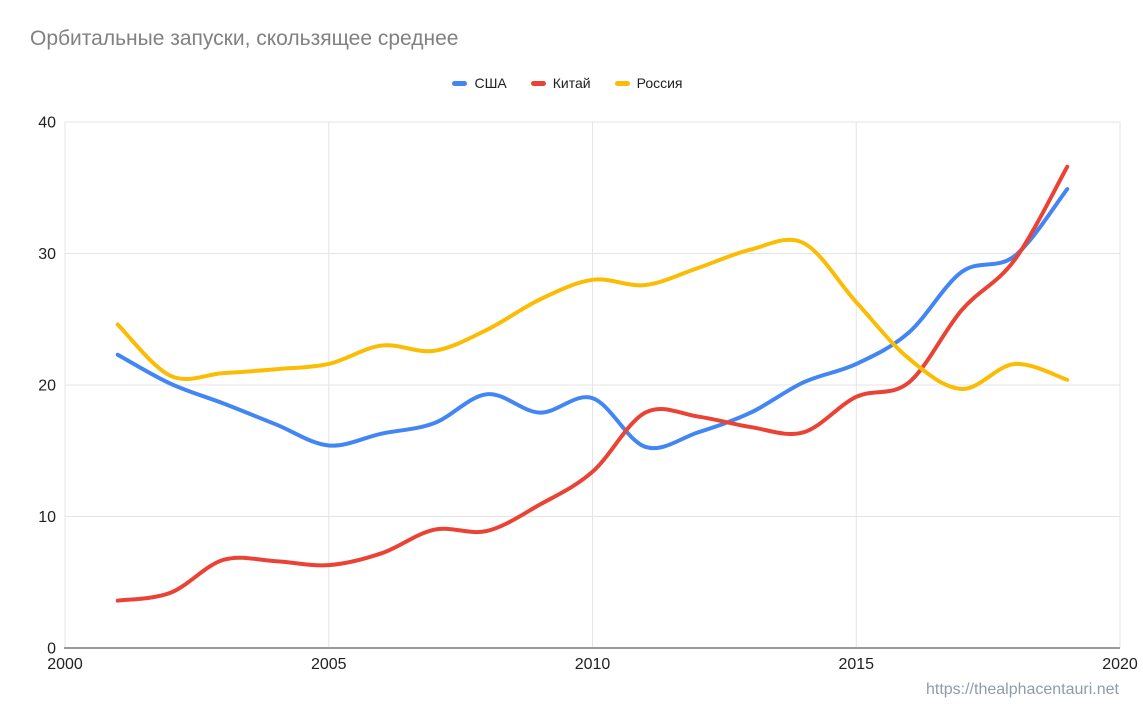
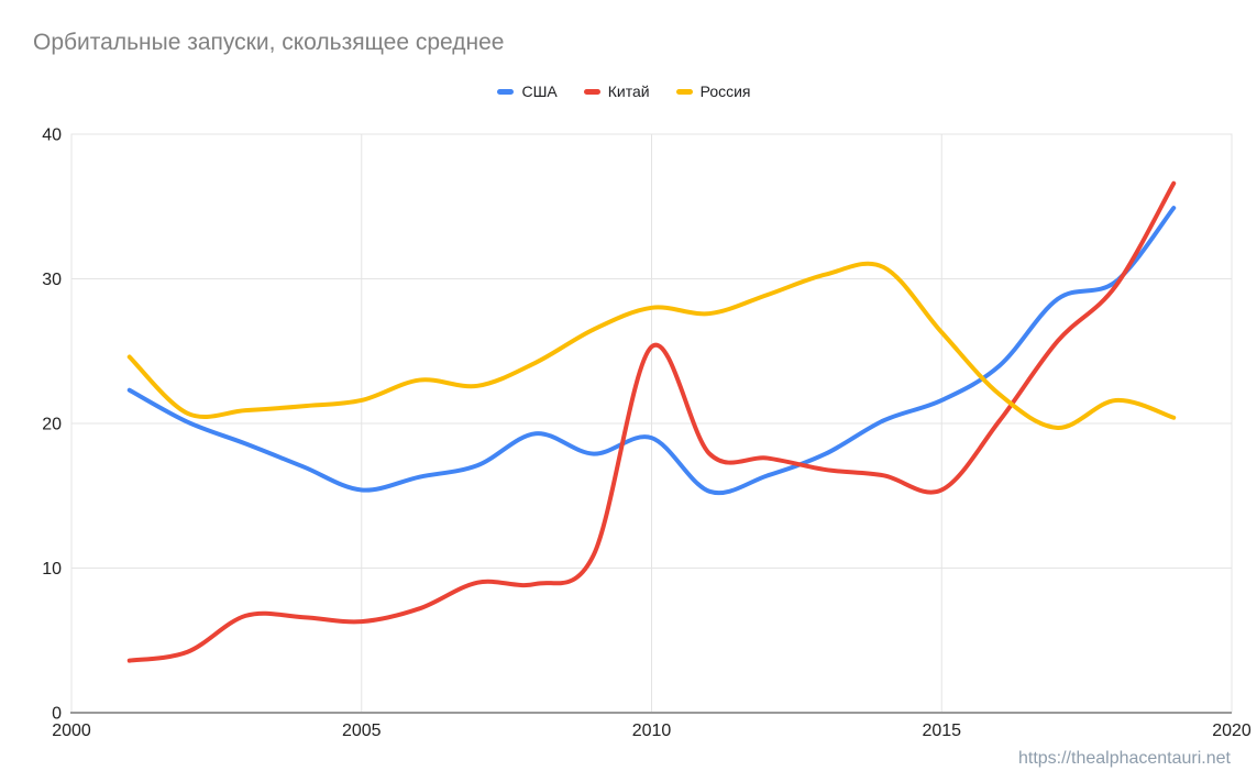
Китай/2010: 13.4 -> 25.3
Китай/2015: 19.1 -> 15.4
